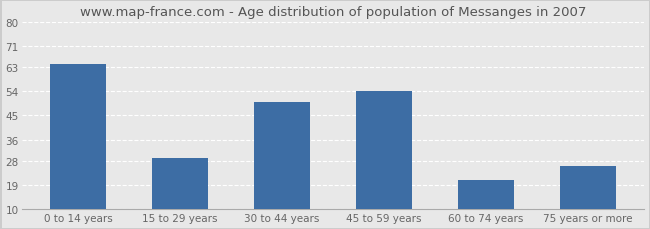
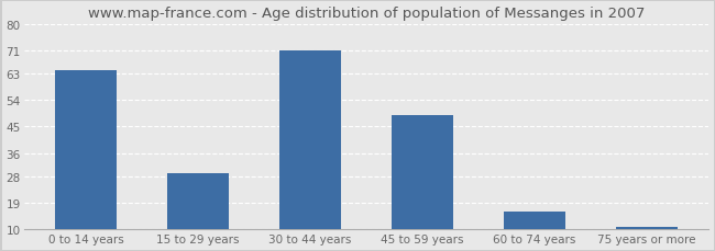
30 to 44 years: 50 -> 71
45 to 59 years: 54 -> 49
60 to 74 years: 21 -> 16
75 years or more: 26 -> 11
